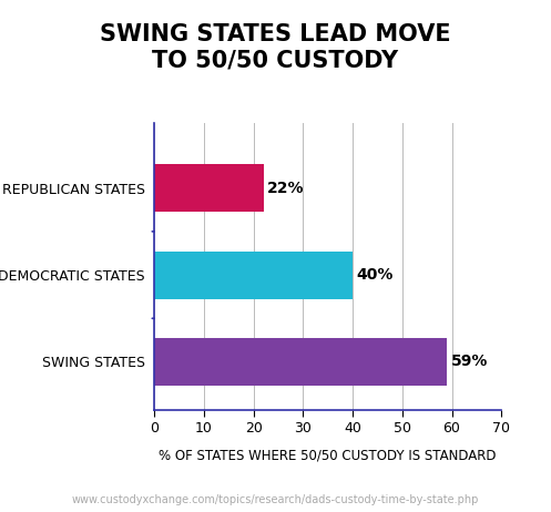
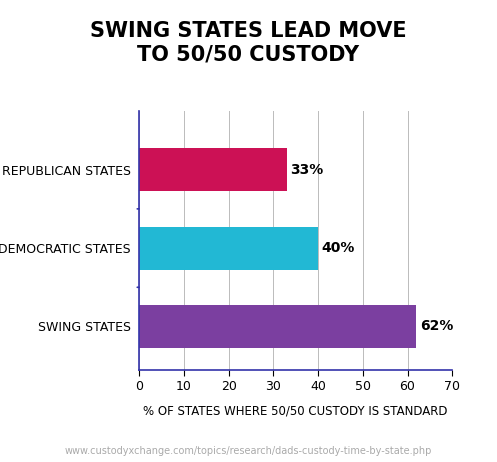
REPUBLICAN STATES: 22% -> 33%
SWING STATES: 59% -> 62%
